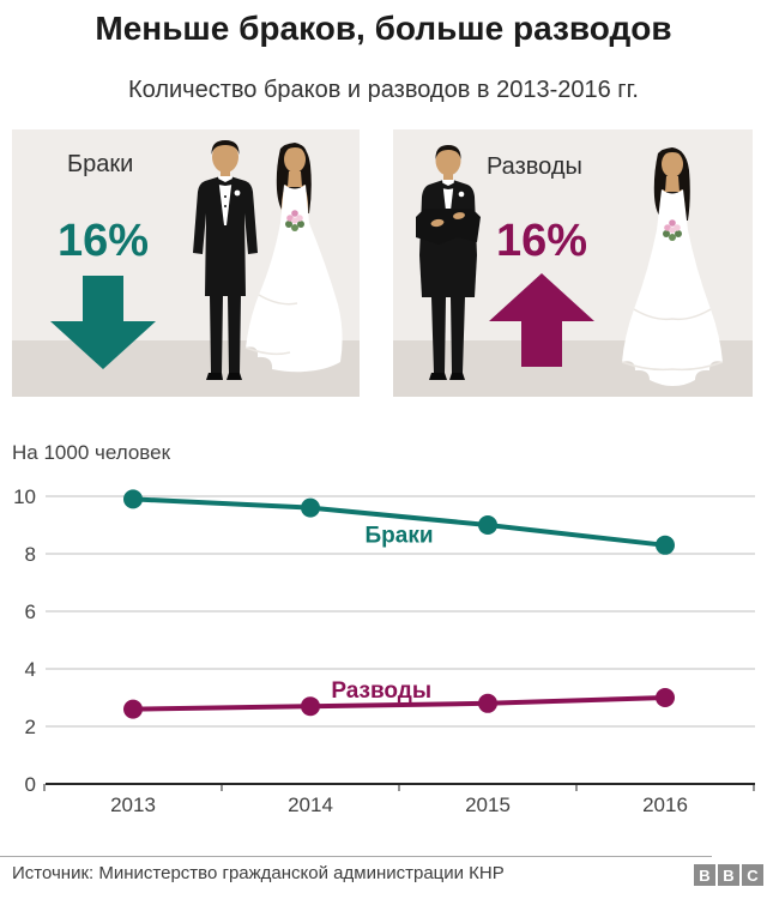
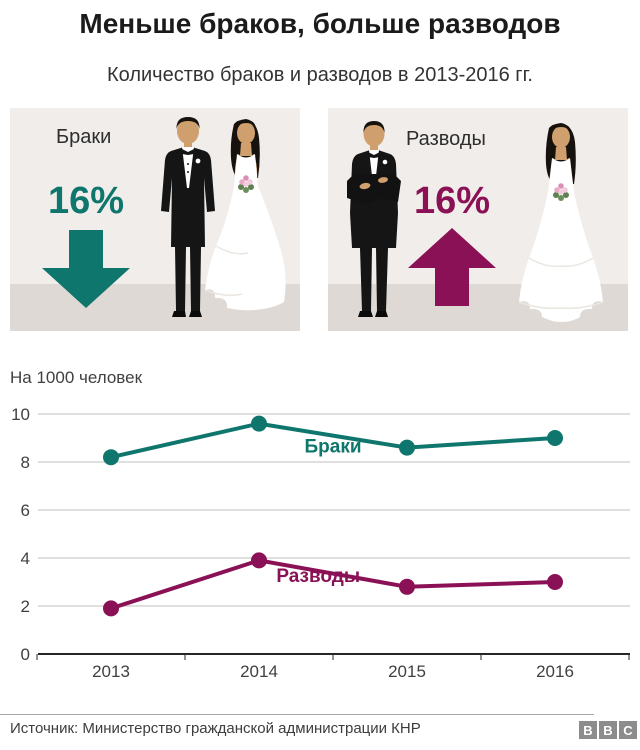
Браки/2013: 9.9 -> 8.2
Разводы/2013: 2.6 -> 1.9
Разводы/2014: 2.7 -> 3.9
Браки/2015: 9.0 -> 8.6
Браки/2016: 8.3 -> 9.0
